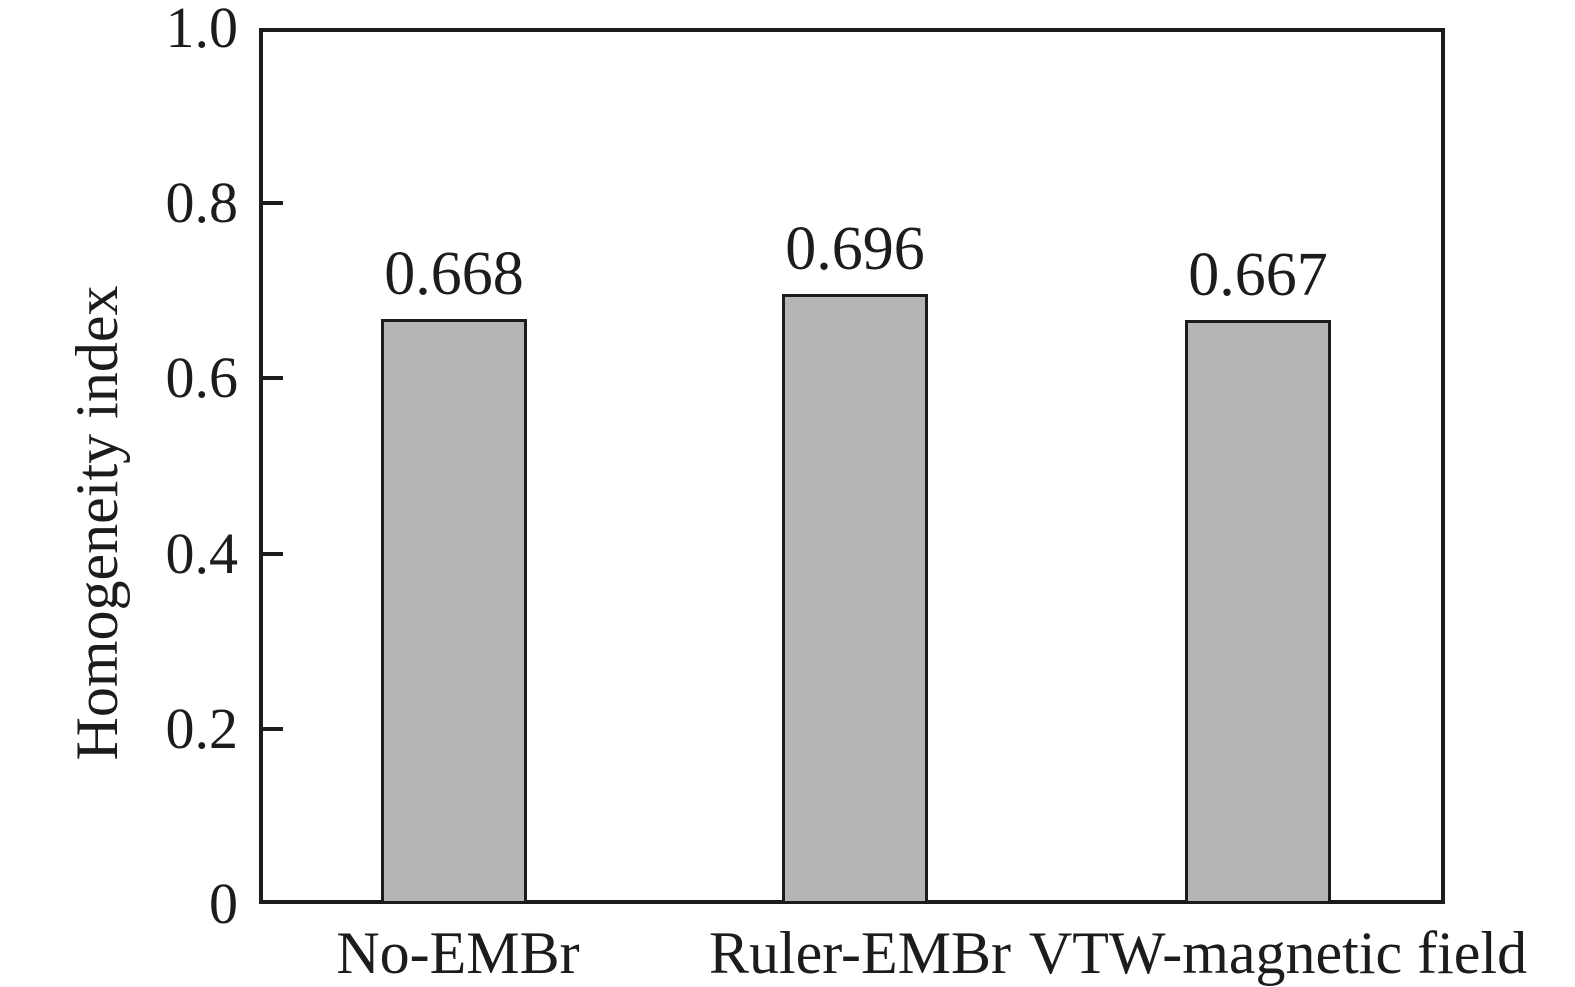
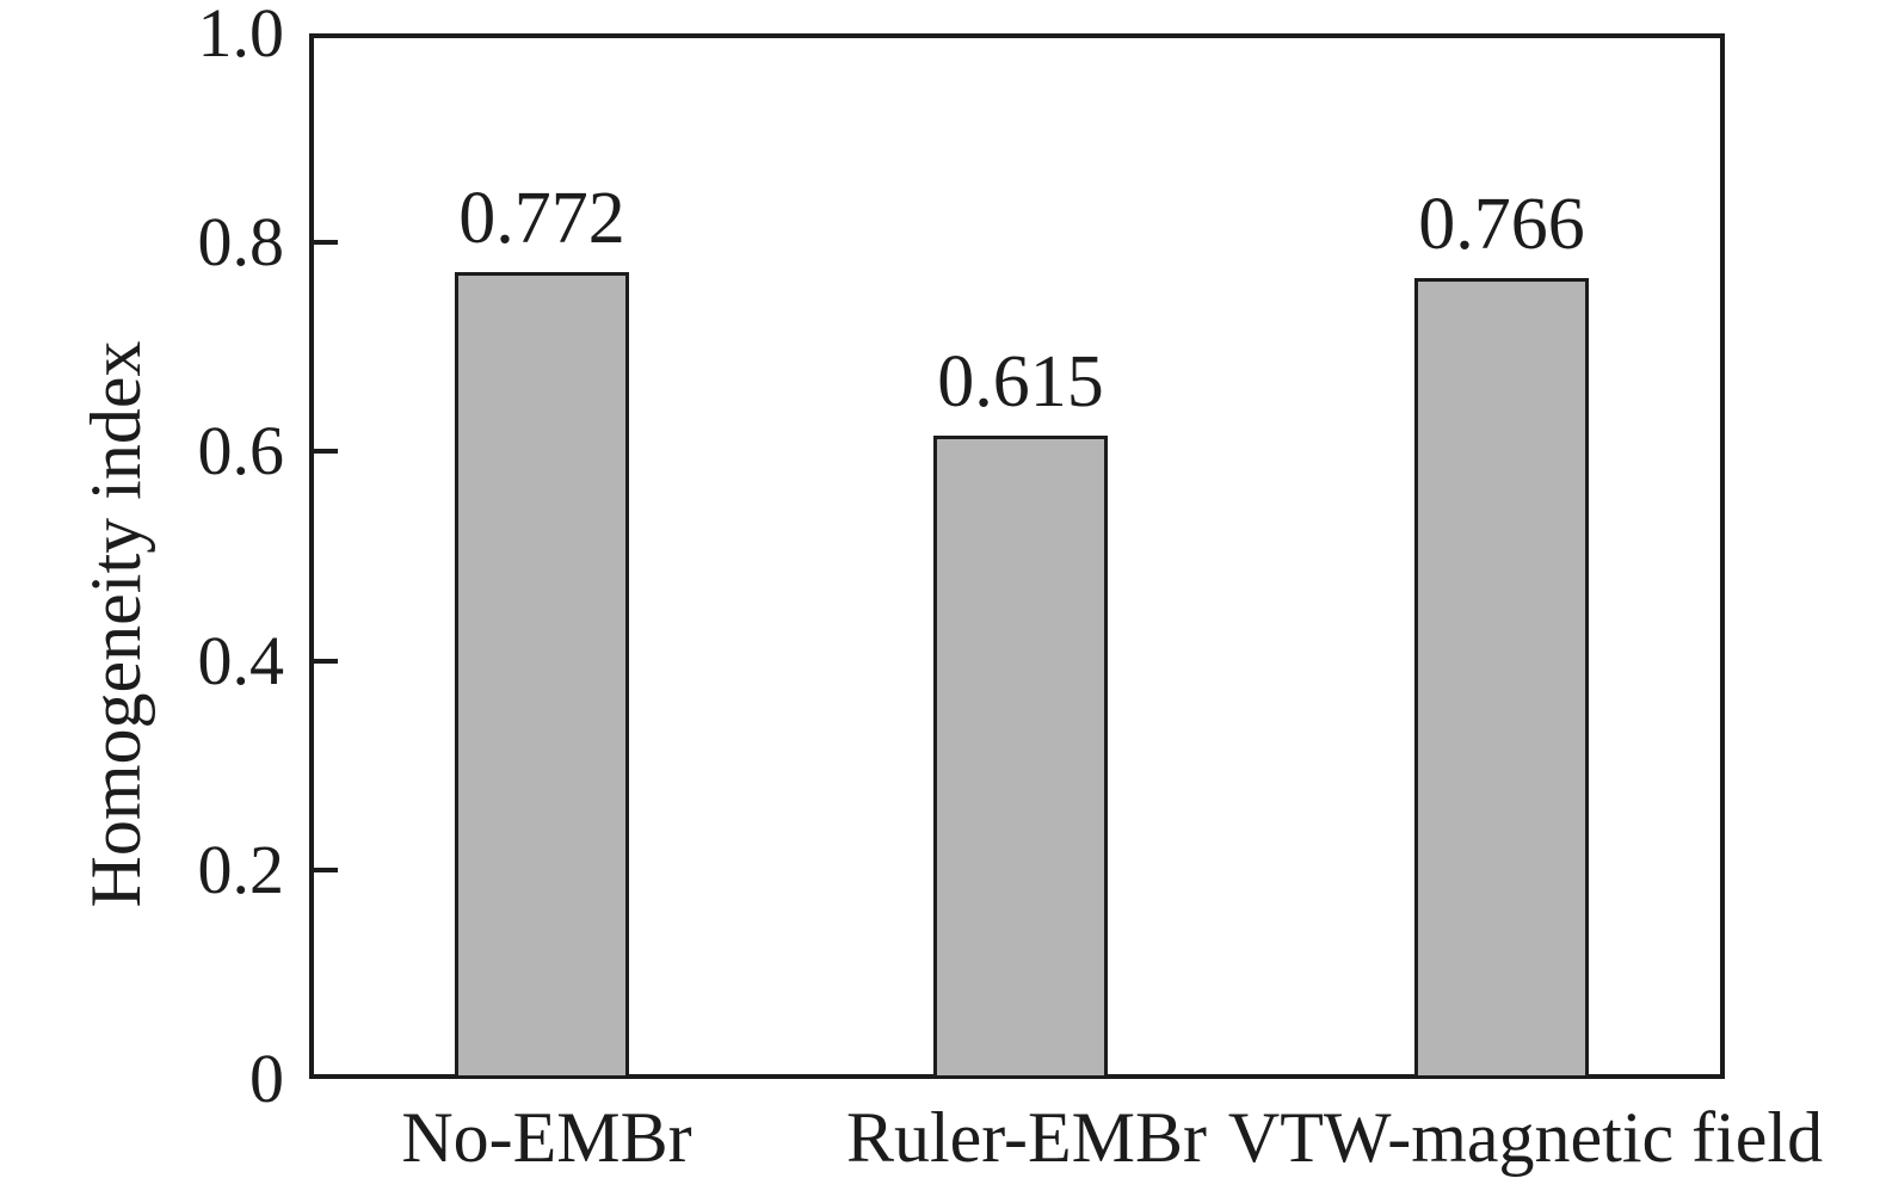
No-EMBr: 0.668 -> 0.772
Ruler-EMBr: 0.696 -> 0.615
VTW-magnetic field: 0.667 -> 0.766
